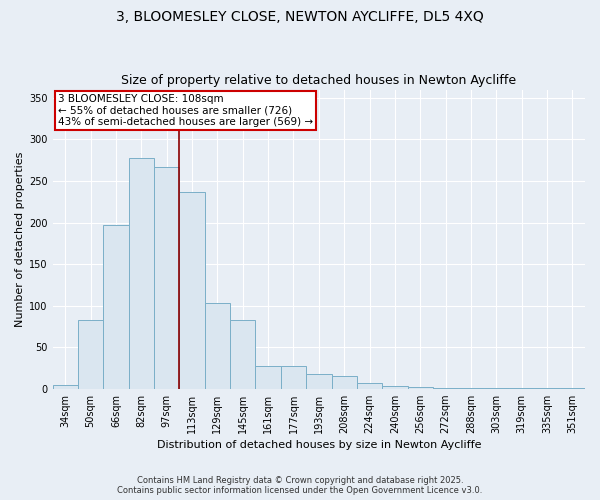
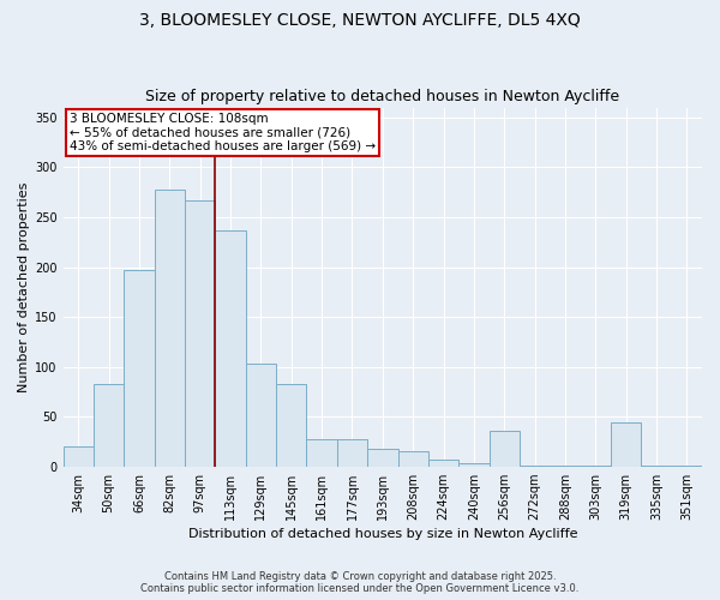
34sqm: 5 -> 20
256sqm: 2 -> 36
319sqm: 1 -> 44
